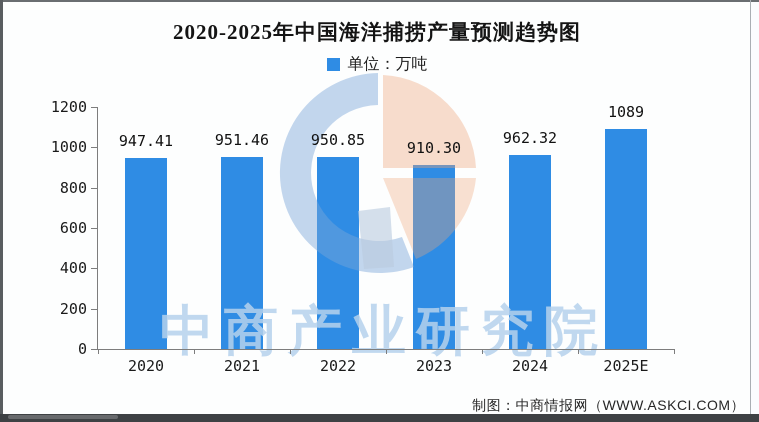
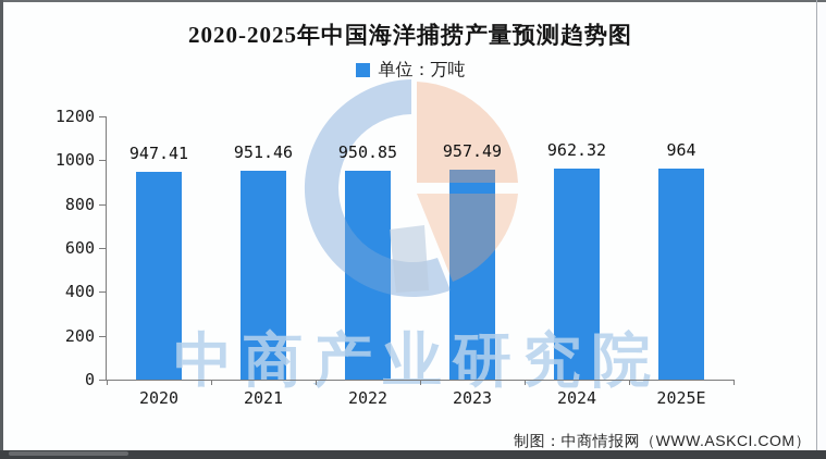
2023: 910.30 -> 957.49
2025E: 1089 -> 964
